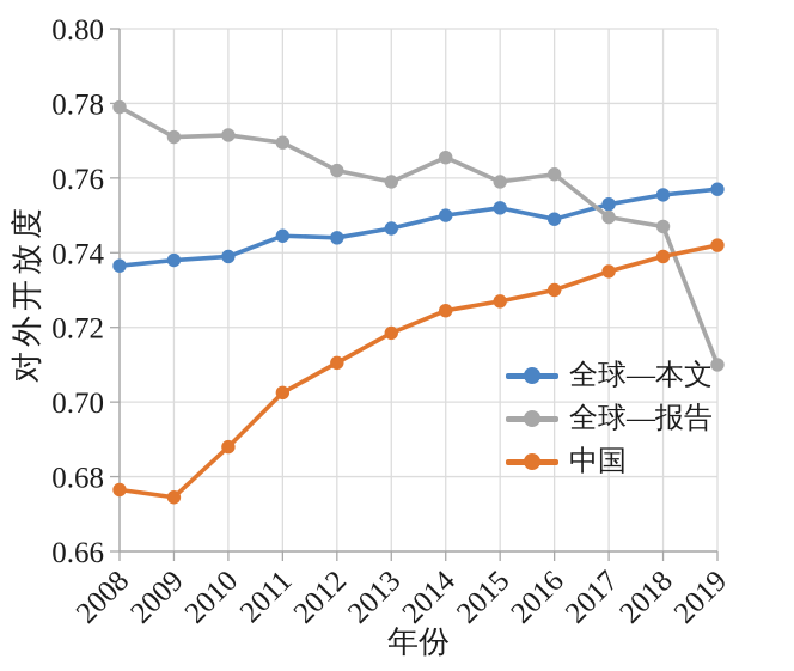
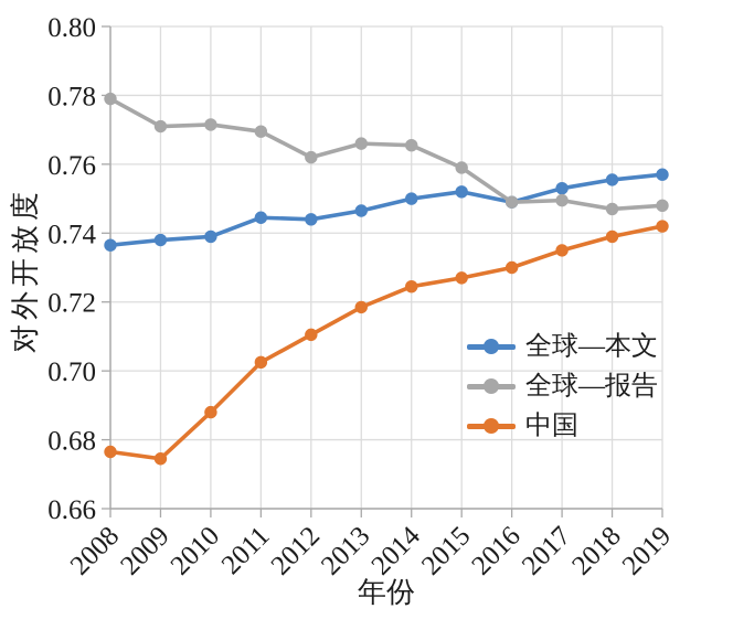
全球—报告/2013: 0.759 -> 0.766
全球—报告/2016: 0.761 -> 0.749
全球—报告/2019: 0.710 -> 0.748
